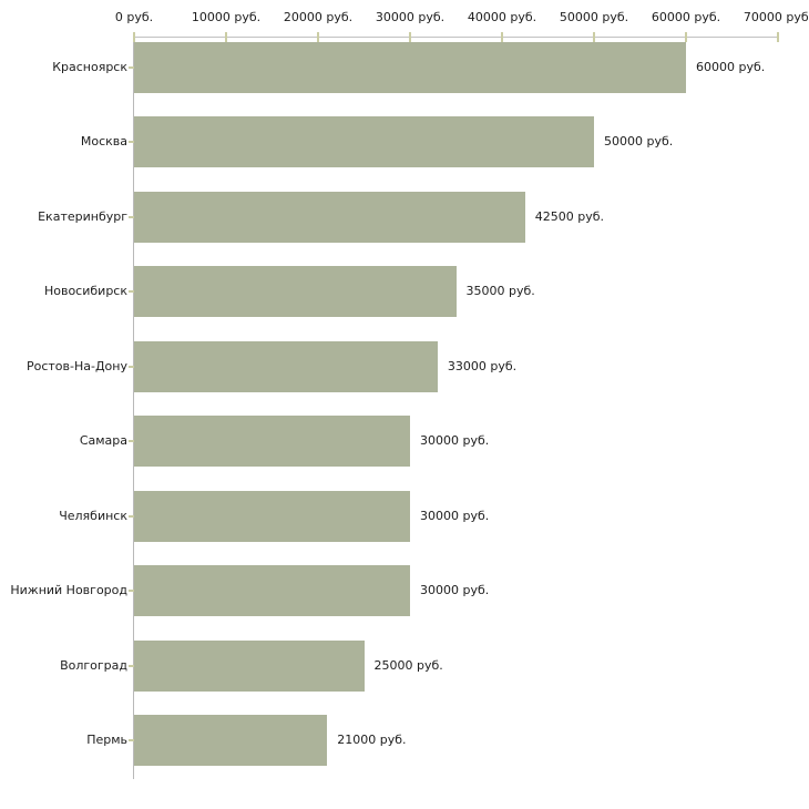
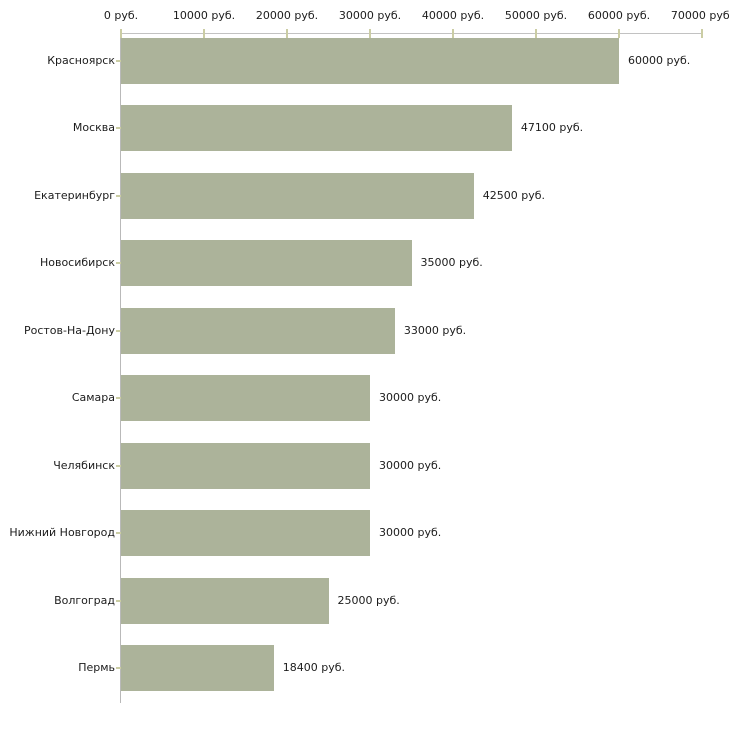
Москва: 50000 -> 47100
Пермь: 21000 -> 18400
